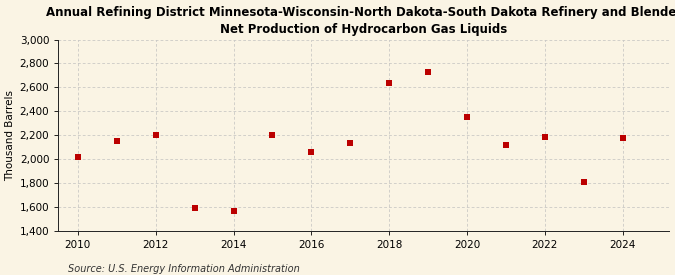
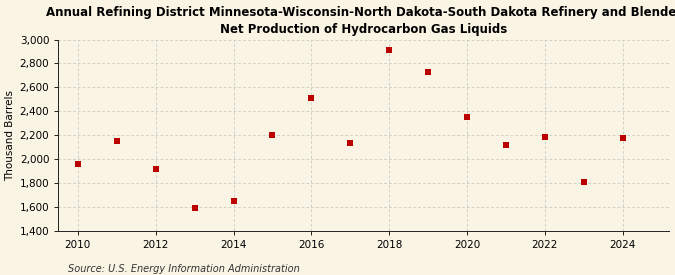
2010: 2,020 -> 1,960
2012: 2,200 -> 1,920
2014: 1,570 -> 1,650
2016: 2,060 -> 2,510
2018: 2,640 -> 2,910
